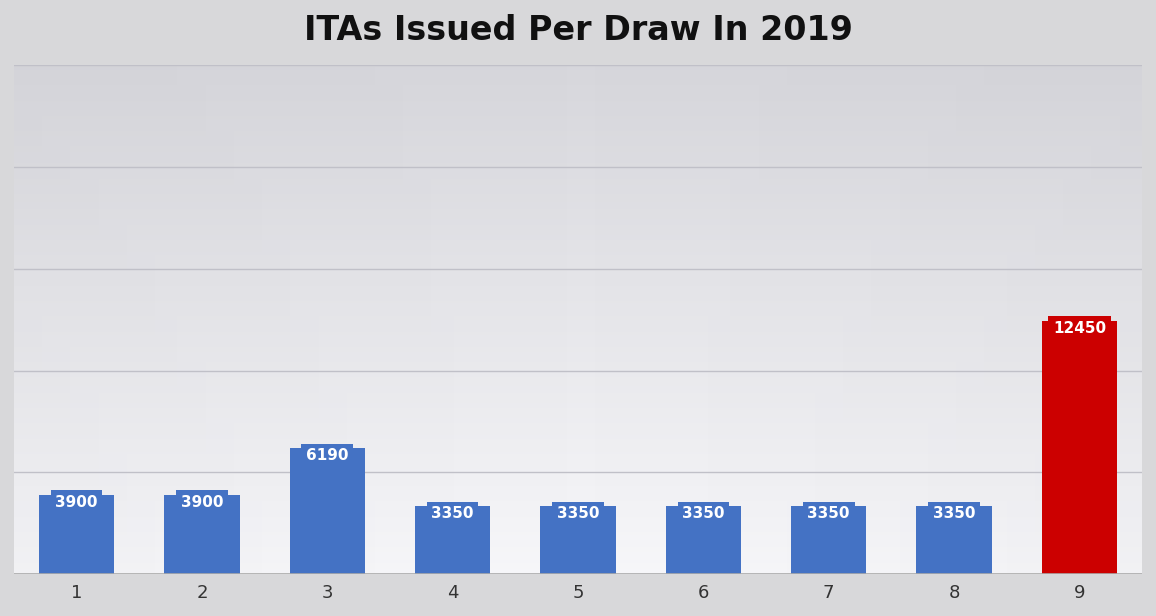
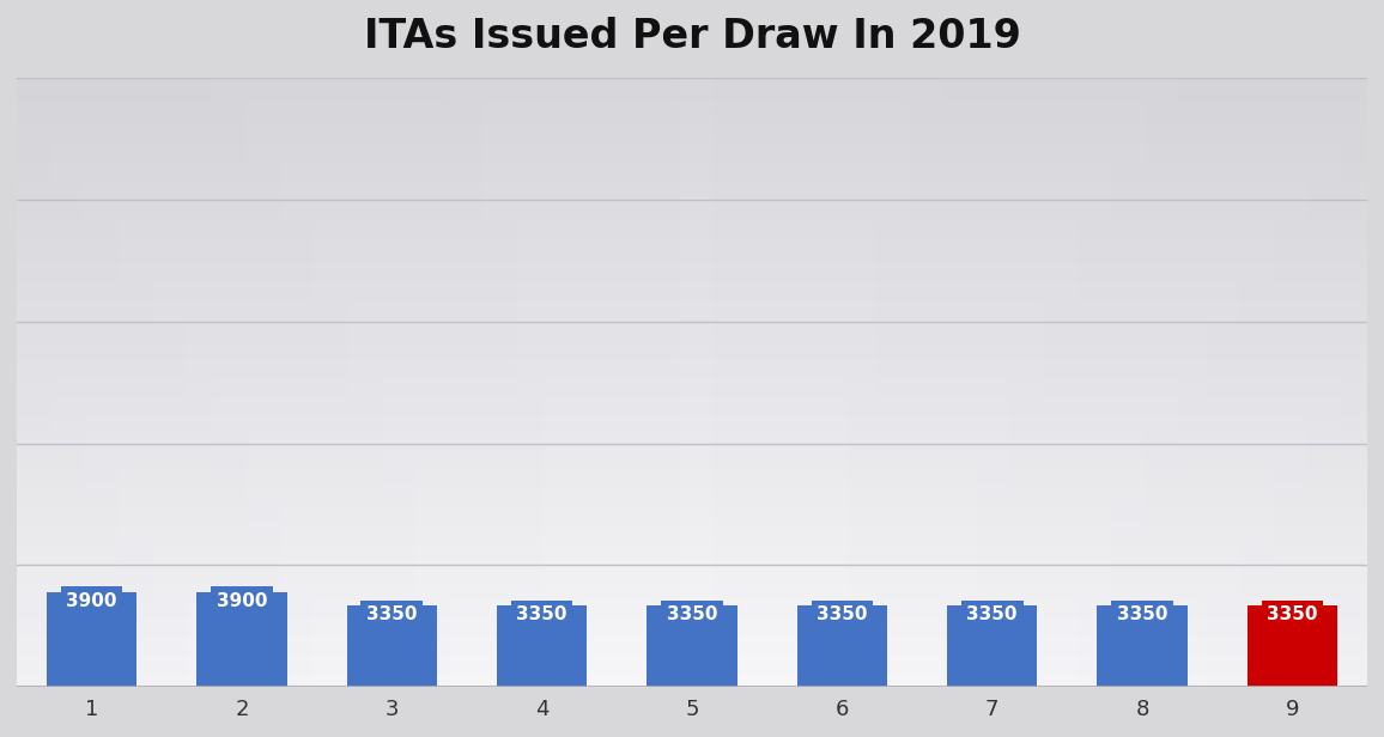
3: 6190 -> 3350
9: 12450 -> 3350
